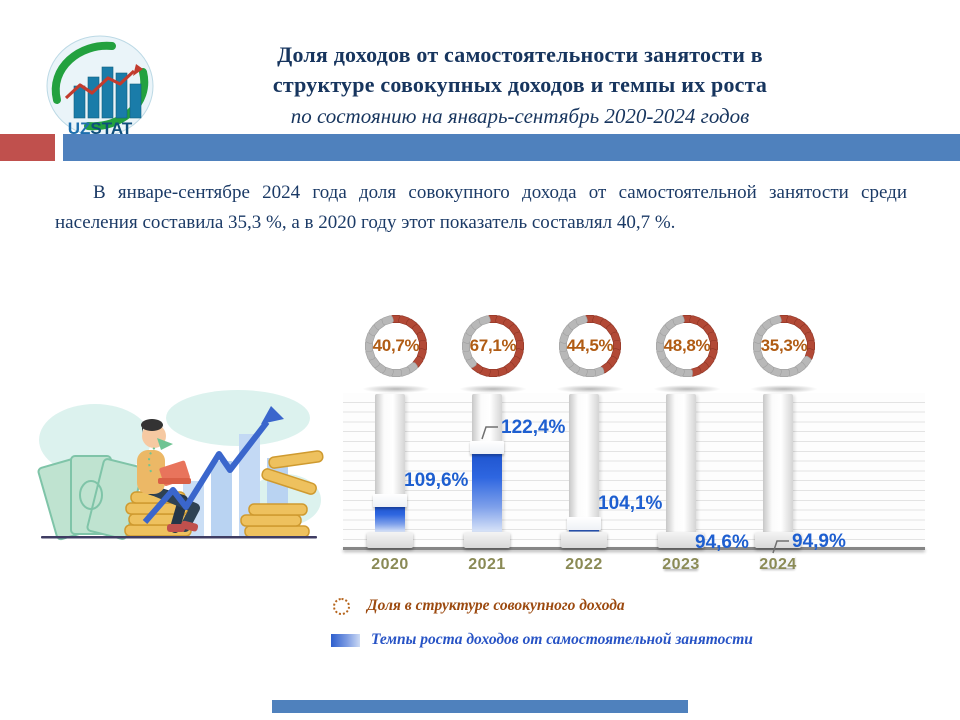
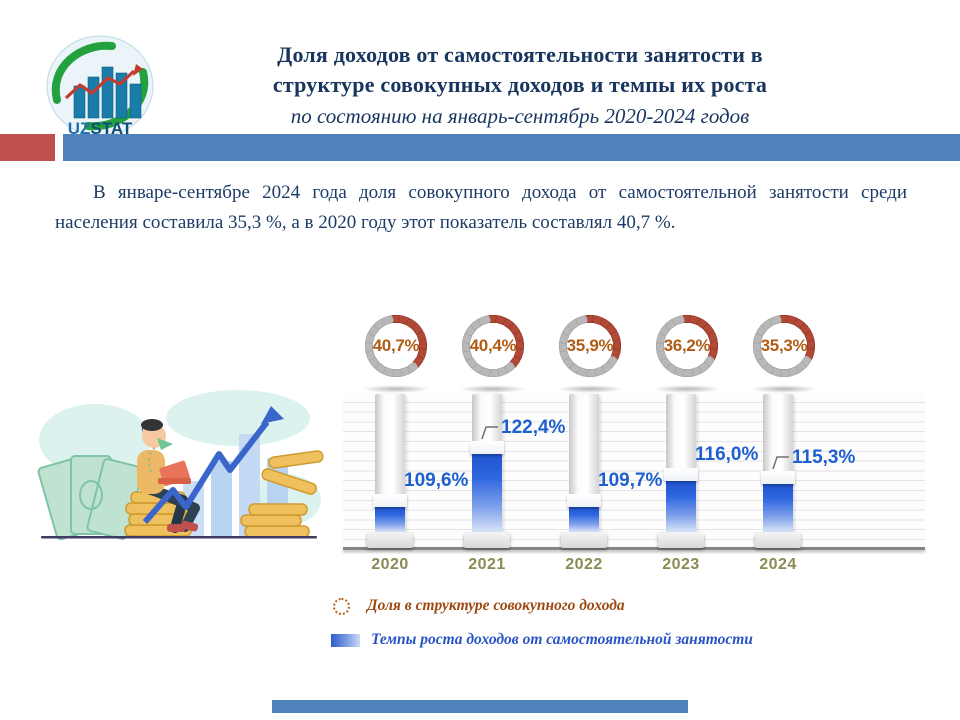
Доля в структуре совокупного дохода/2021: 67,1% -> 40,4%
Доля в структуре совокупного дохода/2022: 44,5% -> 35,9%
Темпы роста доходов от самостоятельной занятости/2022: 104,1% -> 109,7%
Доля в структуре совокупного дохода/2023: 48,8% -> 36,2%
Темпы роста доходов от самостоятельной занятости/2023: 94,6% -> 116,0%
Темпы роста доходов от самостоятельной занятости/2024: 94,9% -> 115,3%
